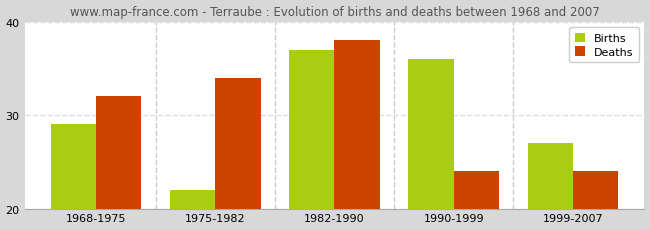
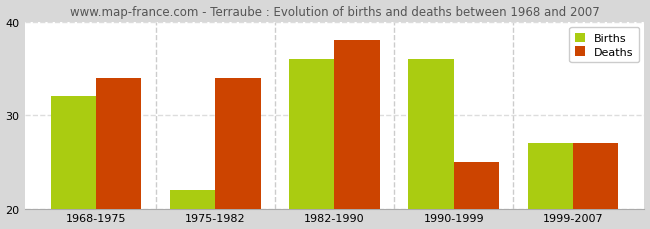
Births/1968-1975: 29 -> 32
Deaths/1968-1975: 32 -> 34
Births/1982-1990: 37 -> 36
Deaths/1990-1999: 24 -> 25
Deaths/1999-2007: 24 -> 27
